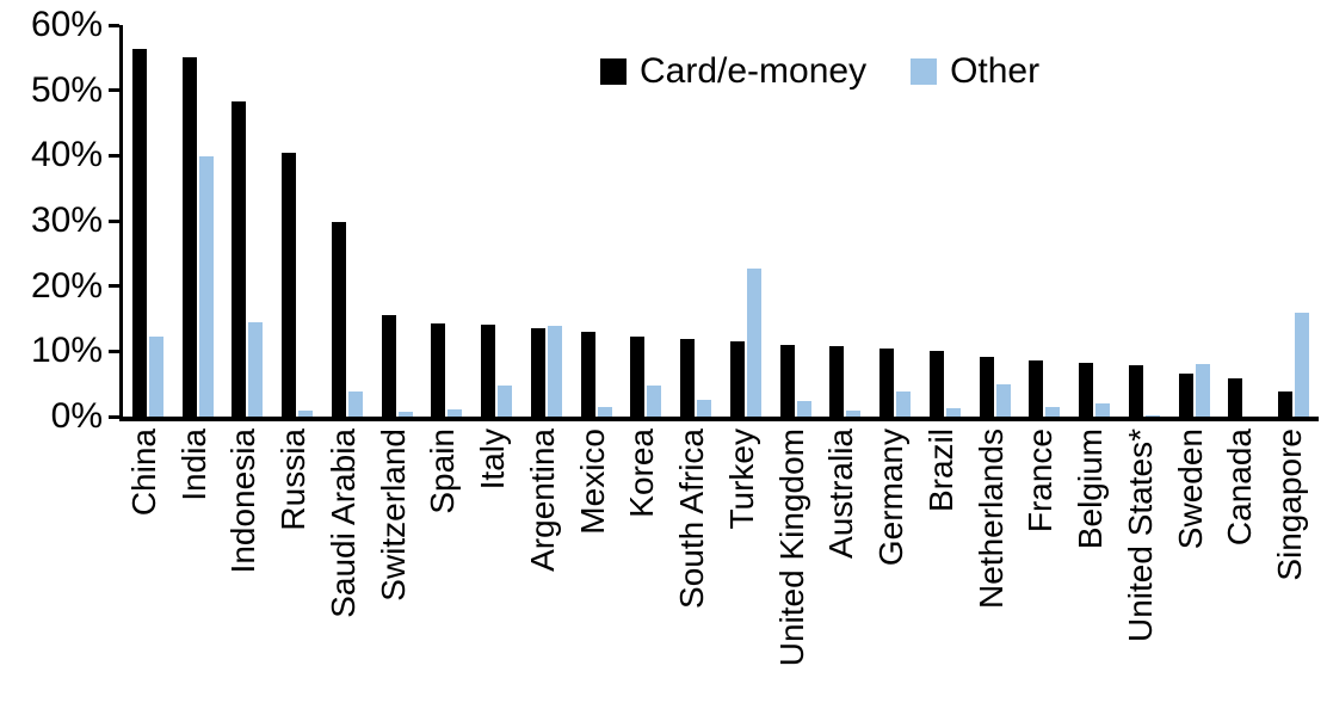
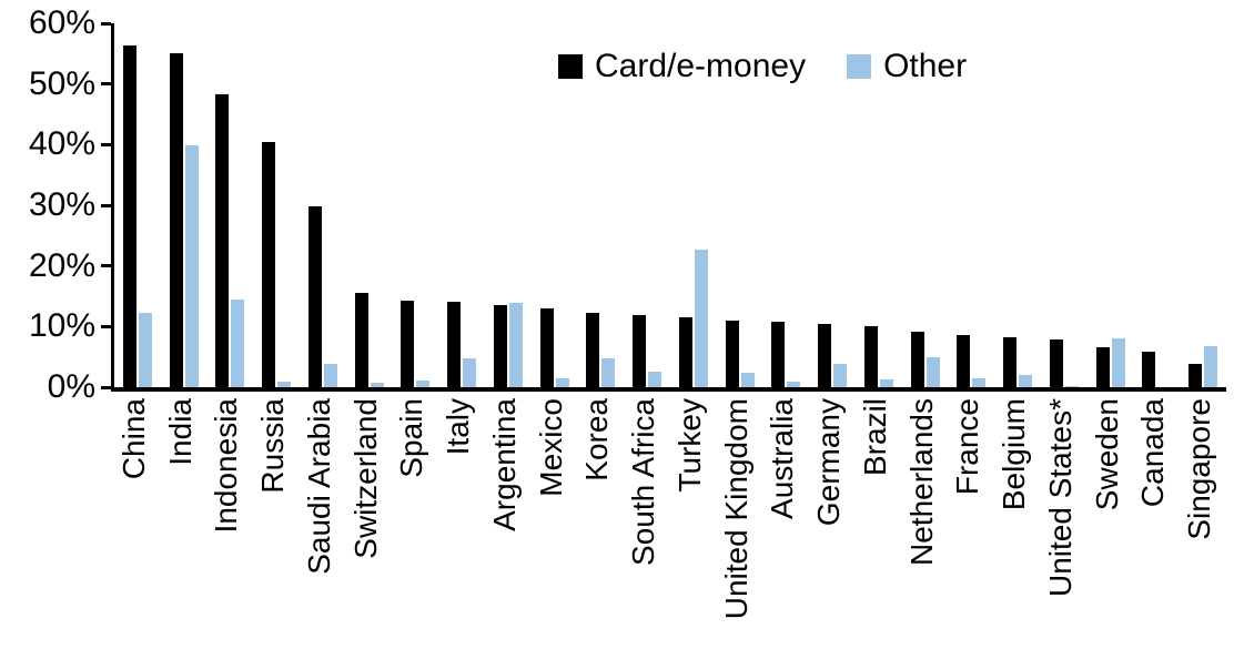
Other/Singapore: 16% -> 7%
